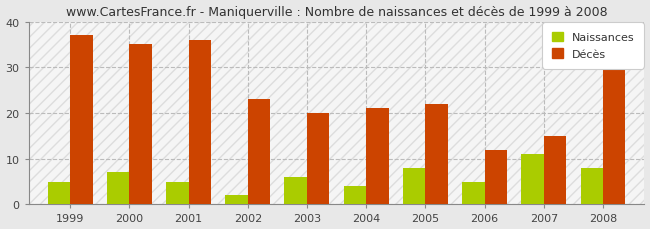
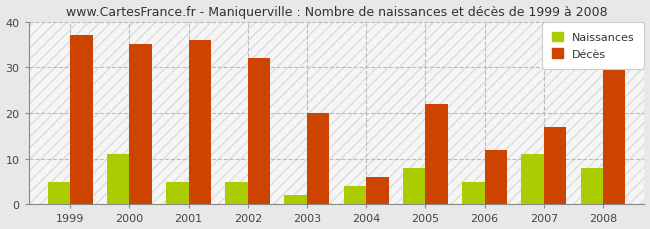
Naissances/2000: 7 -> 11
Naissances/2002: 2 -> 5
Décès/2002: 23 -> 32
Naissances/2003: 6 -> 2
Décès/2004: 21 -> 6
Décès/2007: 15 -> 17
